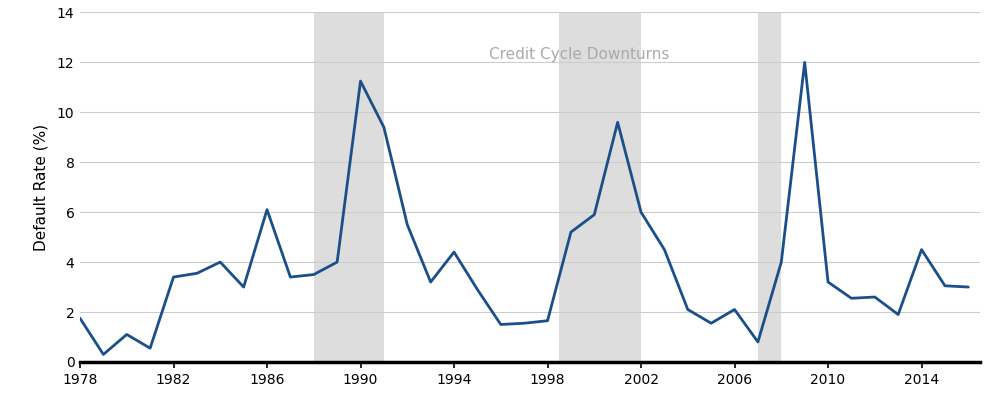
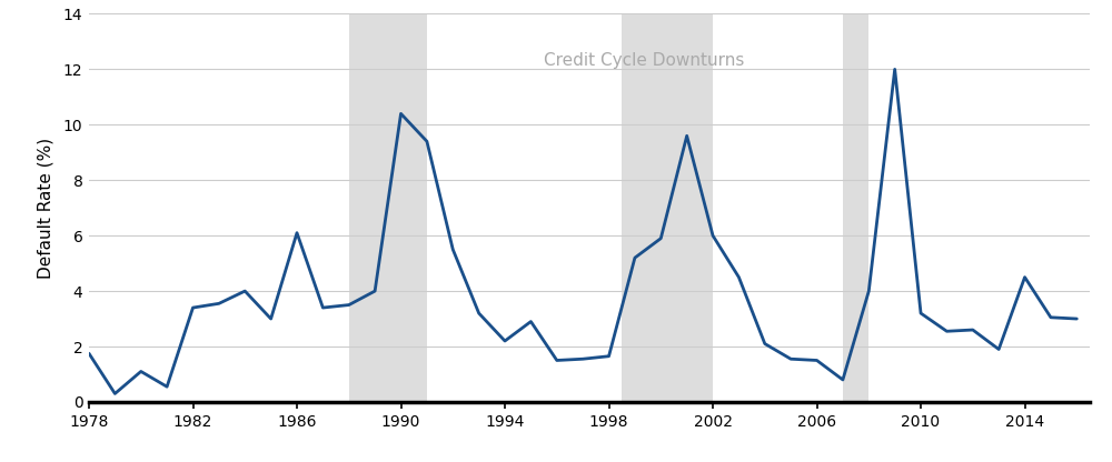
1990: 11.25 -> 10.40
1994: 4.40 -> 2.20
2006: 2.10 -> 1.50
